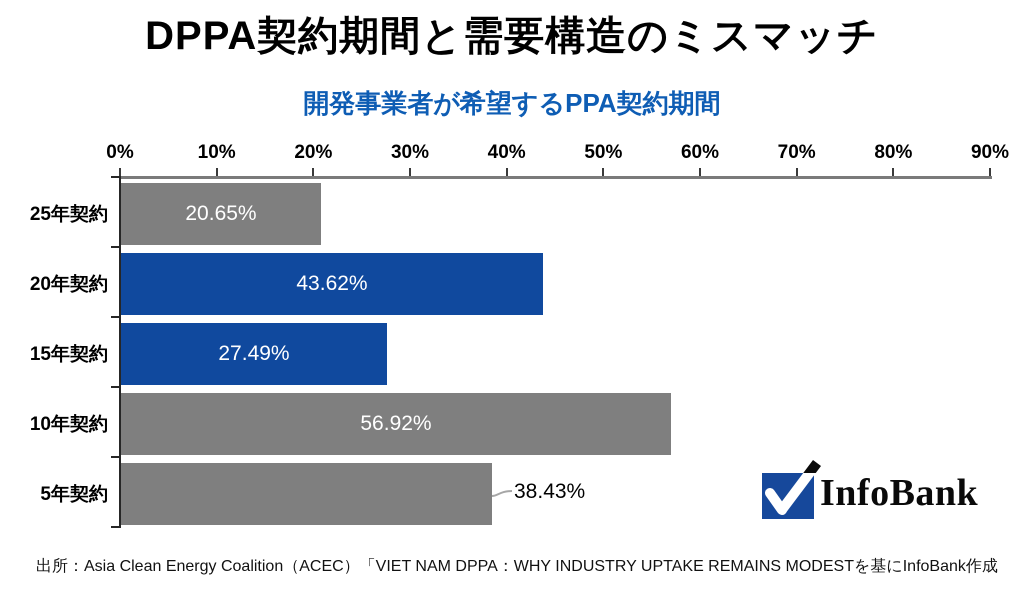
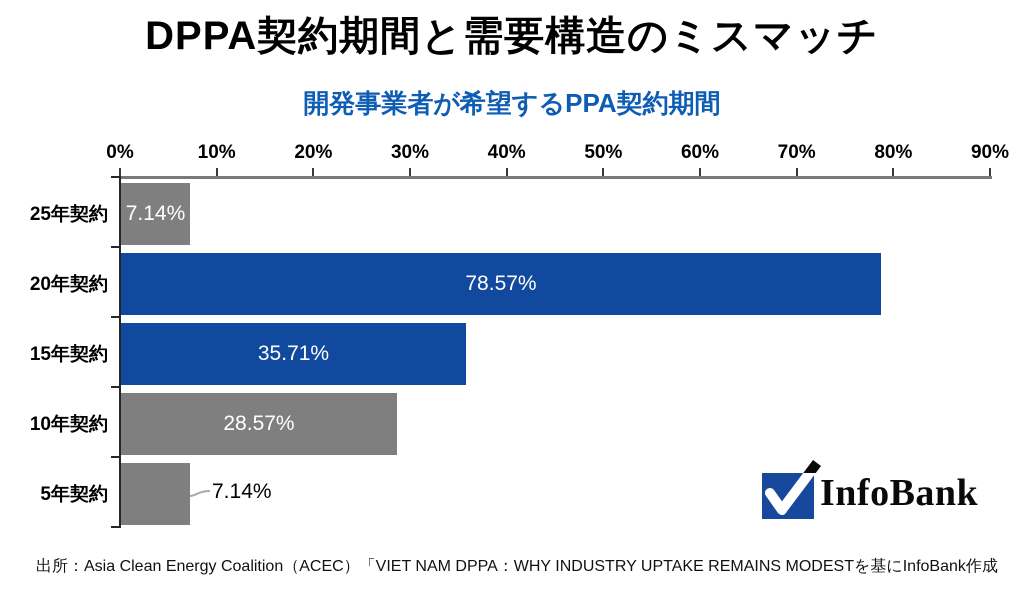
25年契約: 20.65% -> 7.14%
20年契約: 43.62% -> 78.57%
15年契約: 27.49% -> 35.71%
10年契約: 56.92% -> 28.57%
5年契約: 38.43% -> 7.14%
